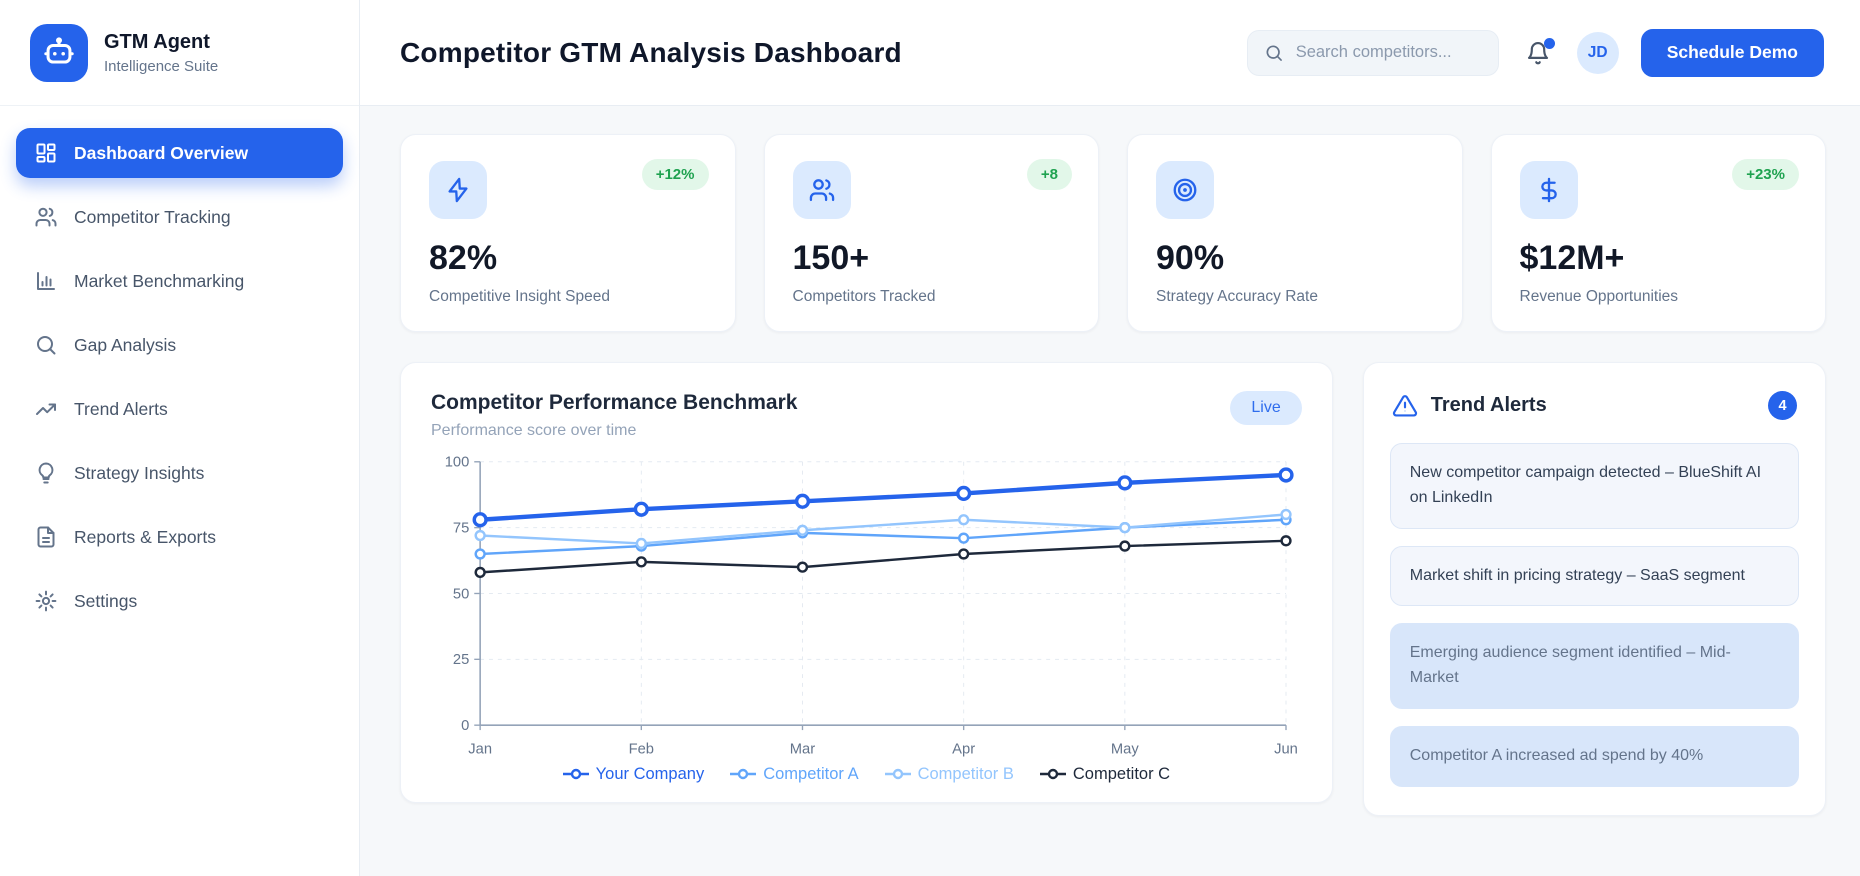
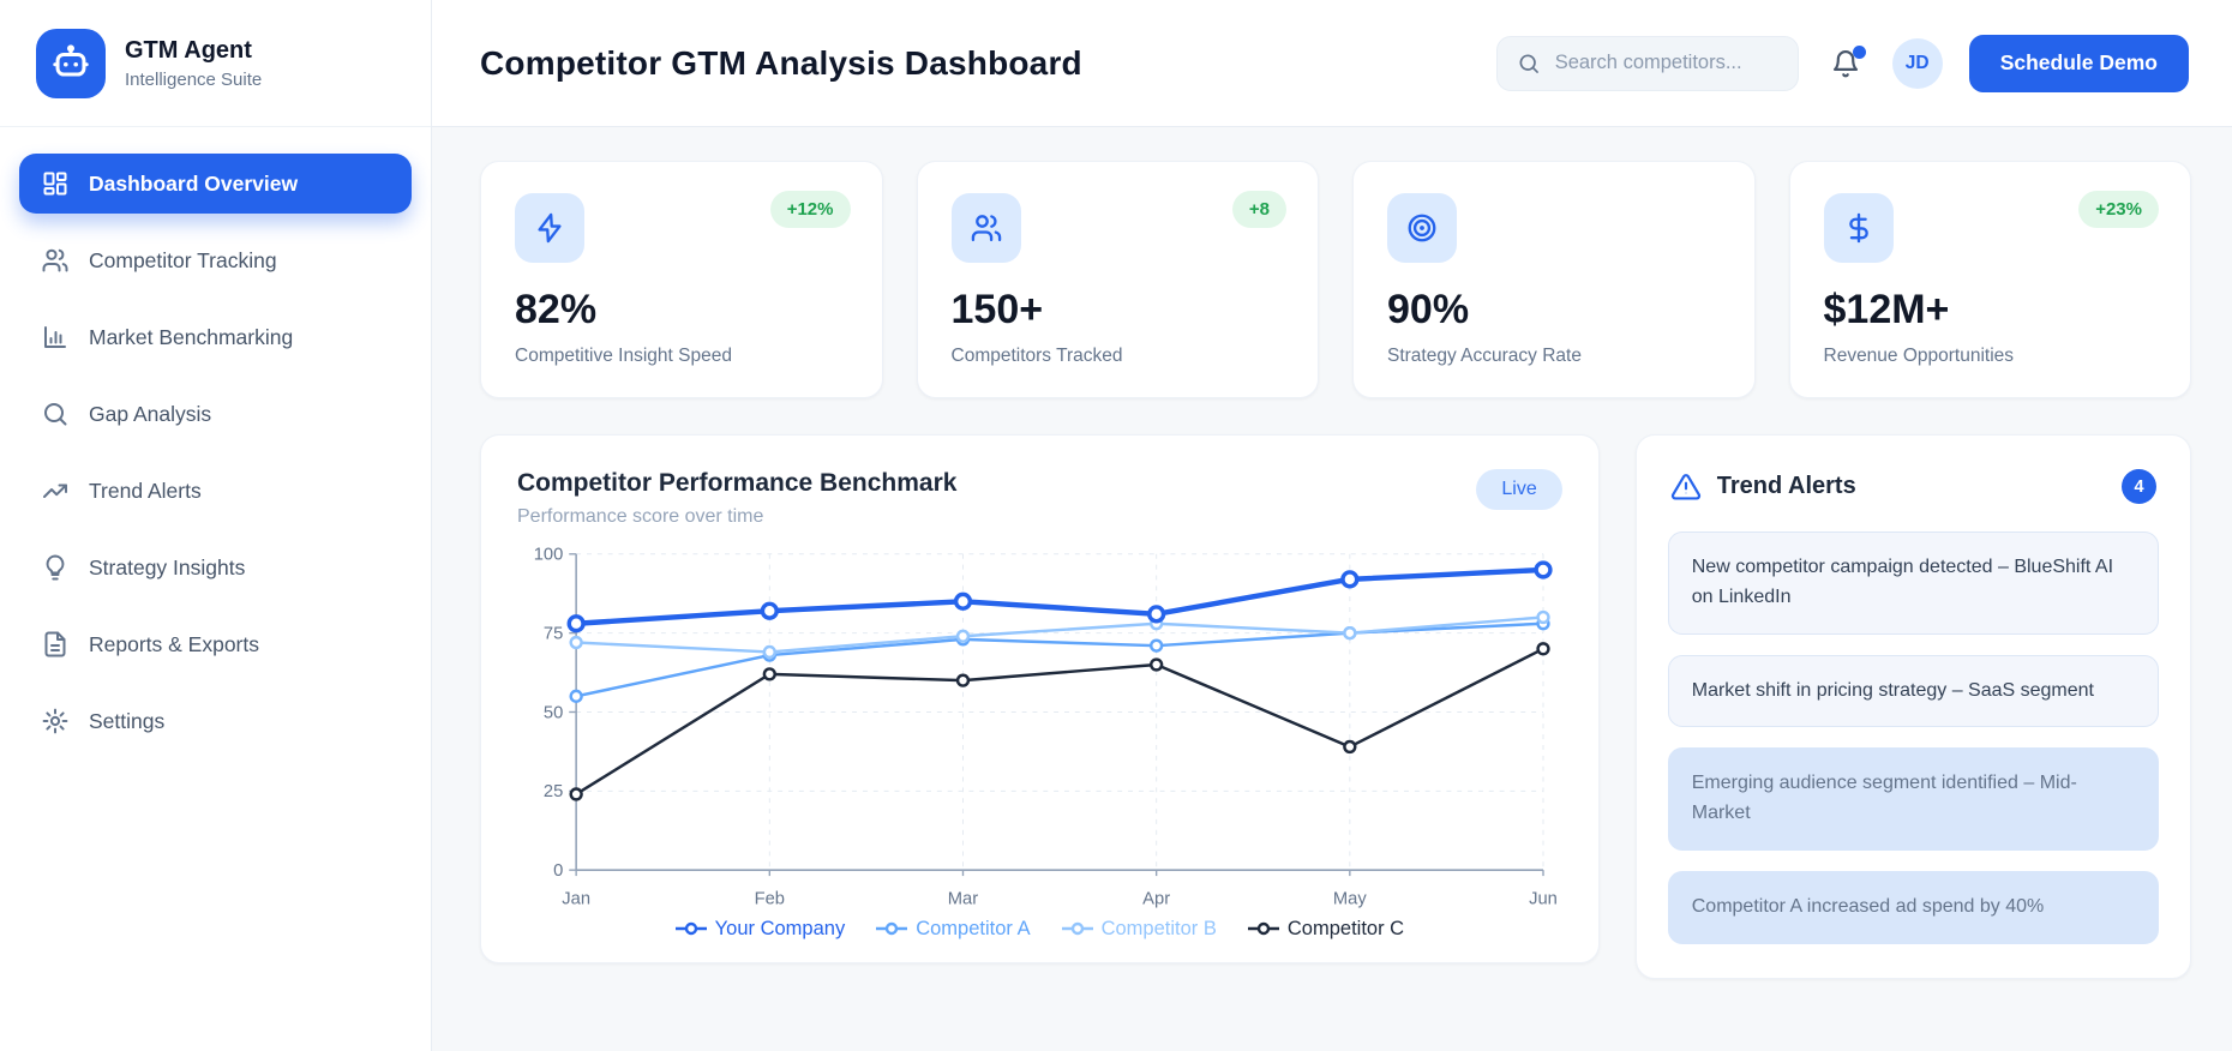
Competitor A/Jan: 65 -> 55
Competitor C/Jan: 58 -> 24
Your Company/Apr: 88 -> 81
Competitor C/May: 68 -> 39
